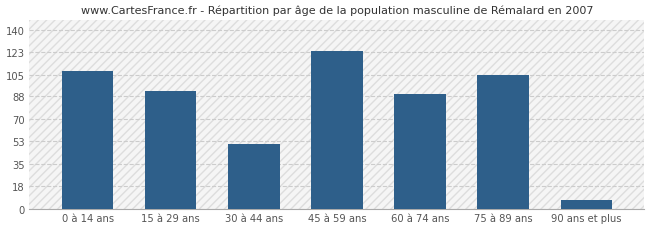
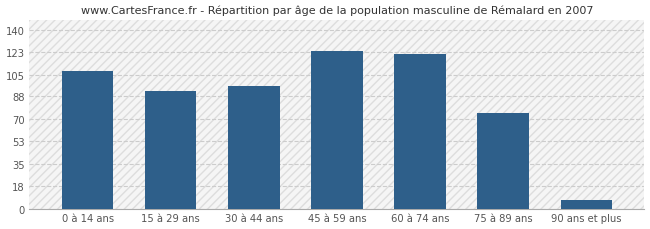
30 à 44 ans: 51 -> 96
60 à 74 ans: 90 -> 121
75 à 89 ans: 105 -> 75
